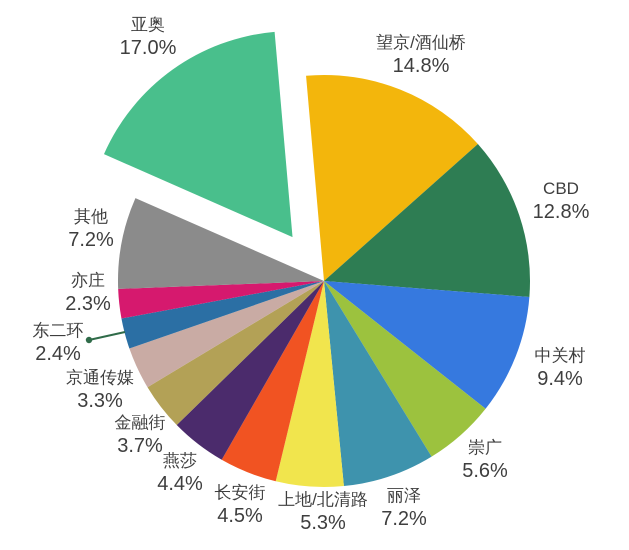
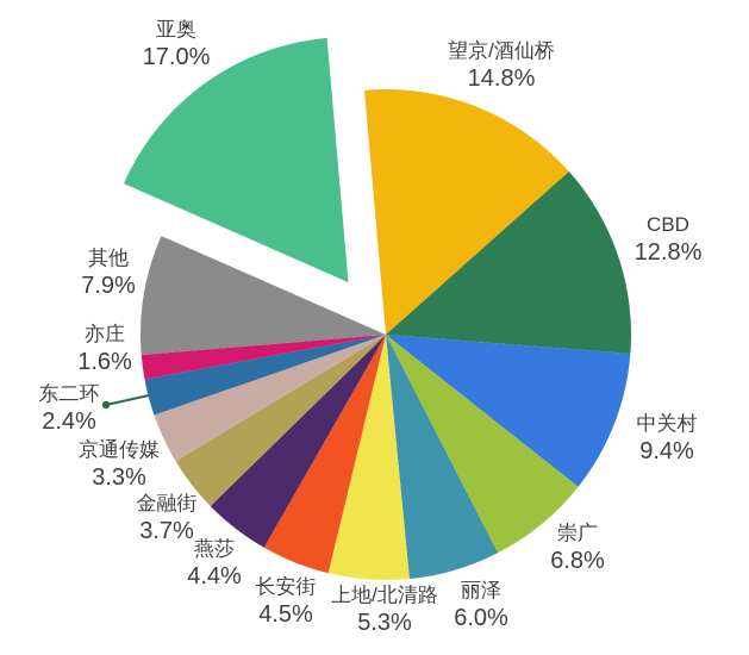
崇广: 5.6% -> 6.8%
丽泽: 7.2% -> 6.0%
亦庄: 2.3% -> 1.6%
其他: 7.2% -> 7.9%
